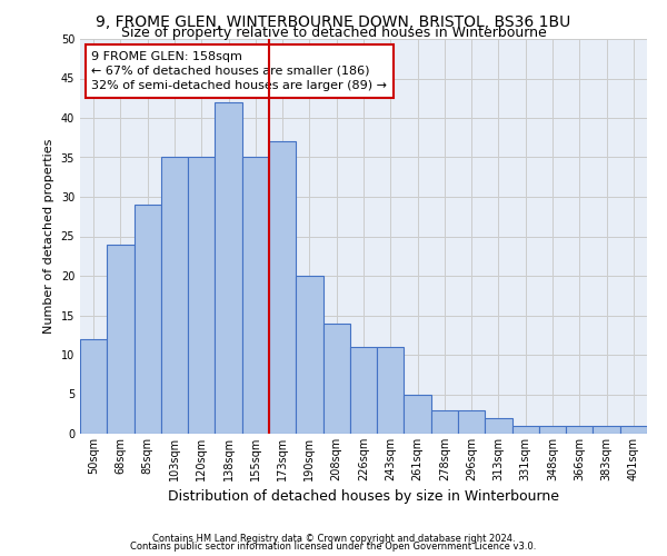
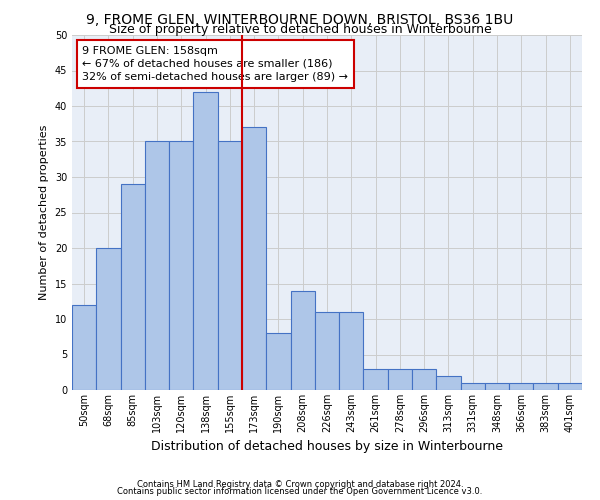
68sqm: 24 -> 20
190sqm: 20 -> 8
261sqm: 5 -> 3
